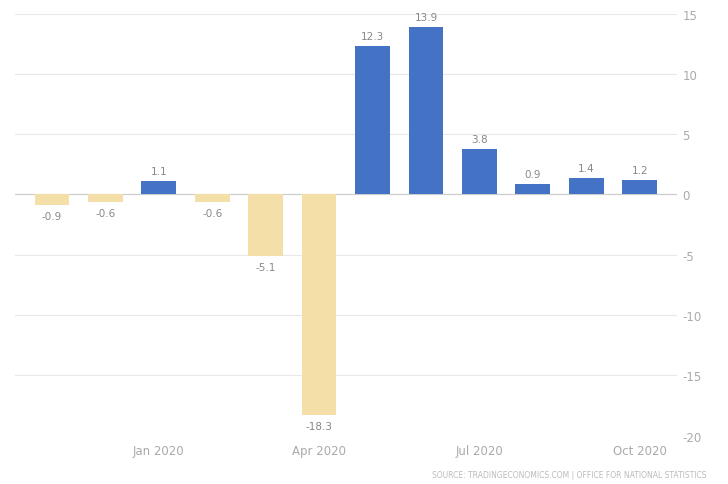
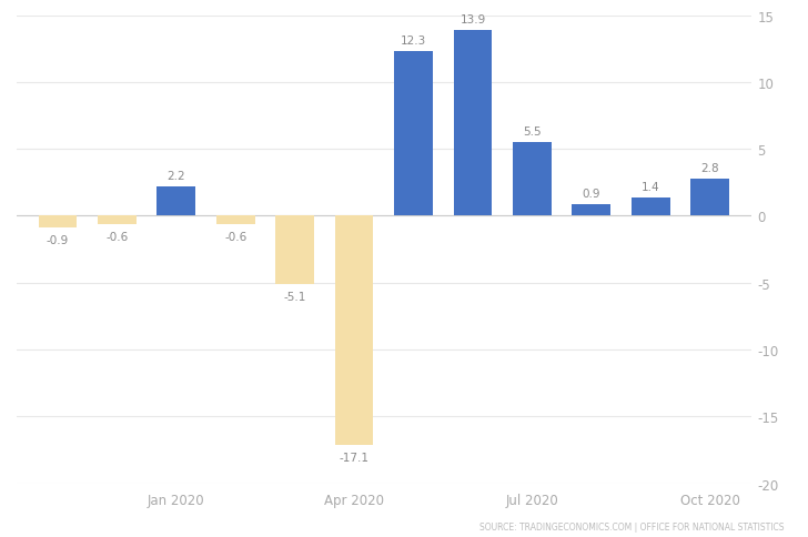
Jan 2020: 1.1 -> 2.2
Apr 2020: -18.3 -> -17.1
Jul 2020: 3.8 -> 5.5
Oct 2020: 1.2 -> 2.8
